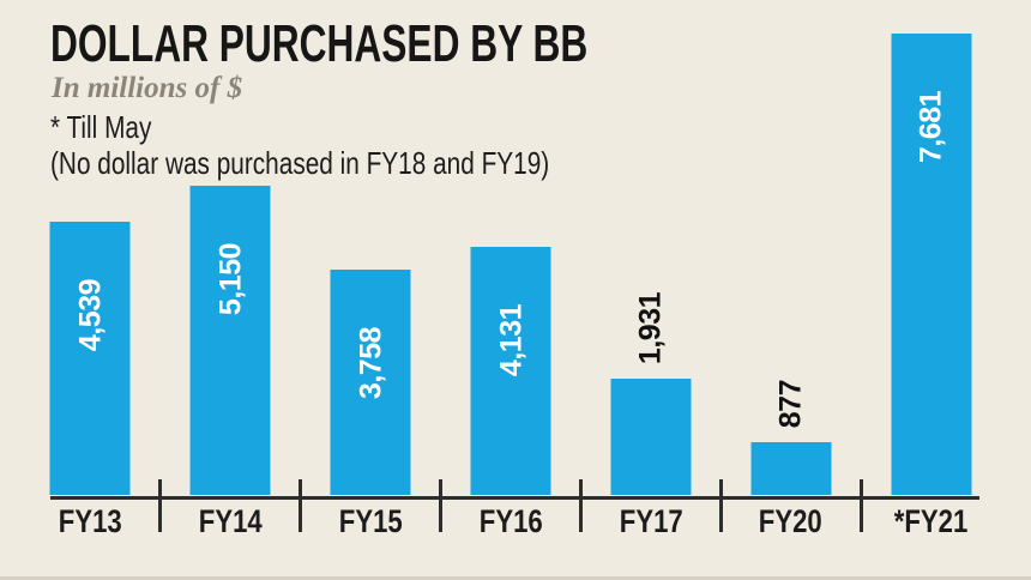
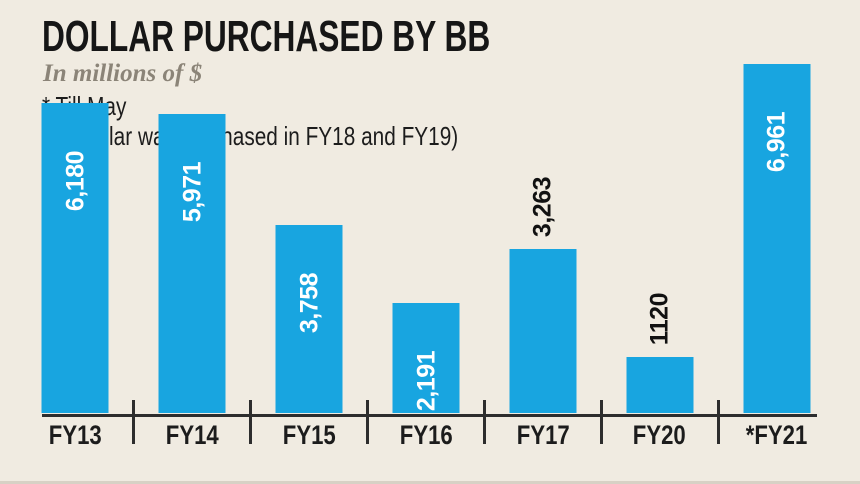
FY13: 4,539 -> 6,180
FY14: 5,150 -> 5,971
FY16: 4,131 -> 2,191
FY17: 1,931 -> 3,263
FY20: 877 -> 1120
*FY21: 7,681 -> 6,961
